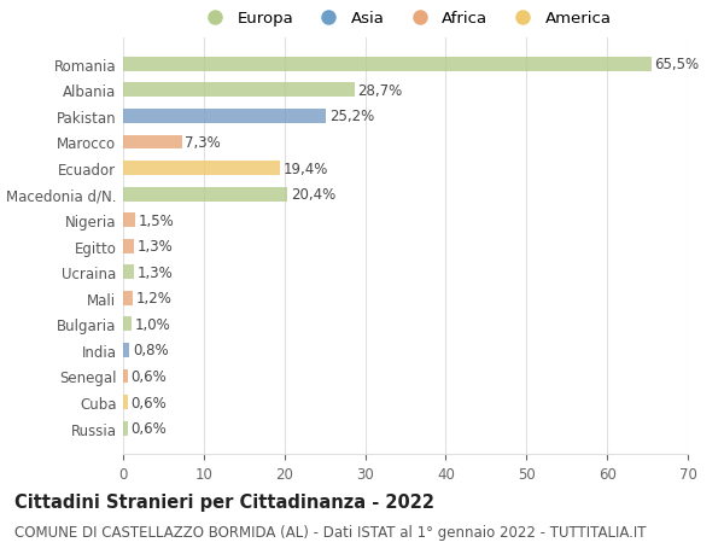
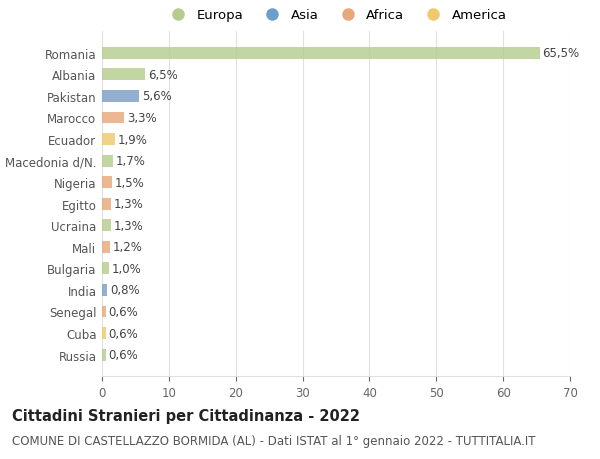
Albania: 28,7% -> 6,5%
Pakistan: 25,2% -> 5,6%
Marocco: 7,3% -> 3,3%
Ecuador: 19,4% -> 1,9%
Macedonia d/N.: 20,4% -> 1,7%
